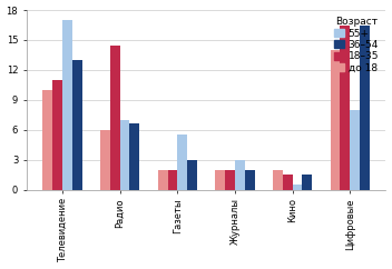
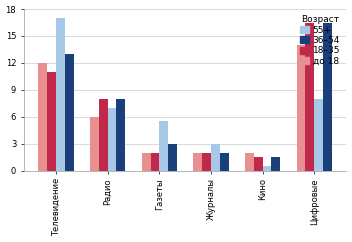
до 18/Телевидение: 10 -> 12
18–35/Радио: 14.4 -> 8.0
36–54/Радио: 6.6 -> 8.0
